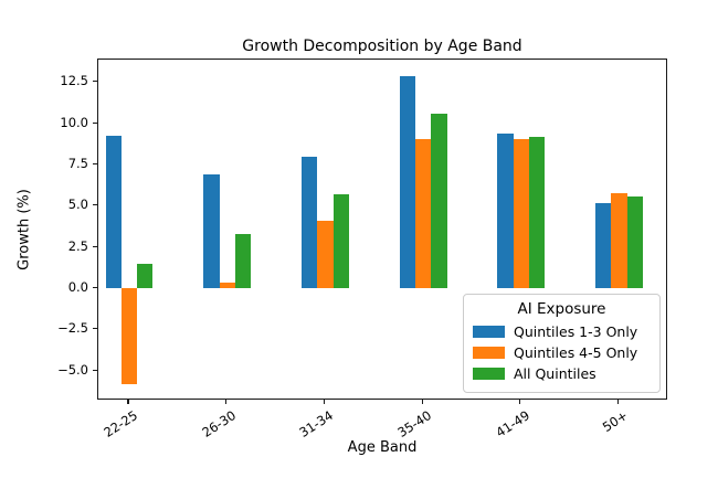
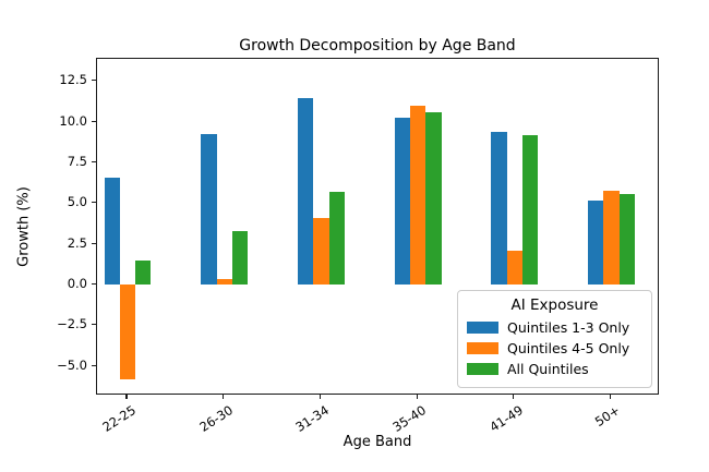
Quintiles 1-3 Only/22-25: 9.3 -> 6.6
Quintiles 1-3 Only/26-30: 6.9 -> 9.3
Quintiles 1-3 Only/31-34: 8.0 -> 11.5
Quintiles 1-3 Only/35-40: 12.9 -> 10.3
Quintiles 4-5 Only/35-40: 9.1 -> 11.0
Quintiles 4-5 Only/41-49: 9.1 -> 2.1
